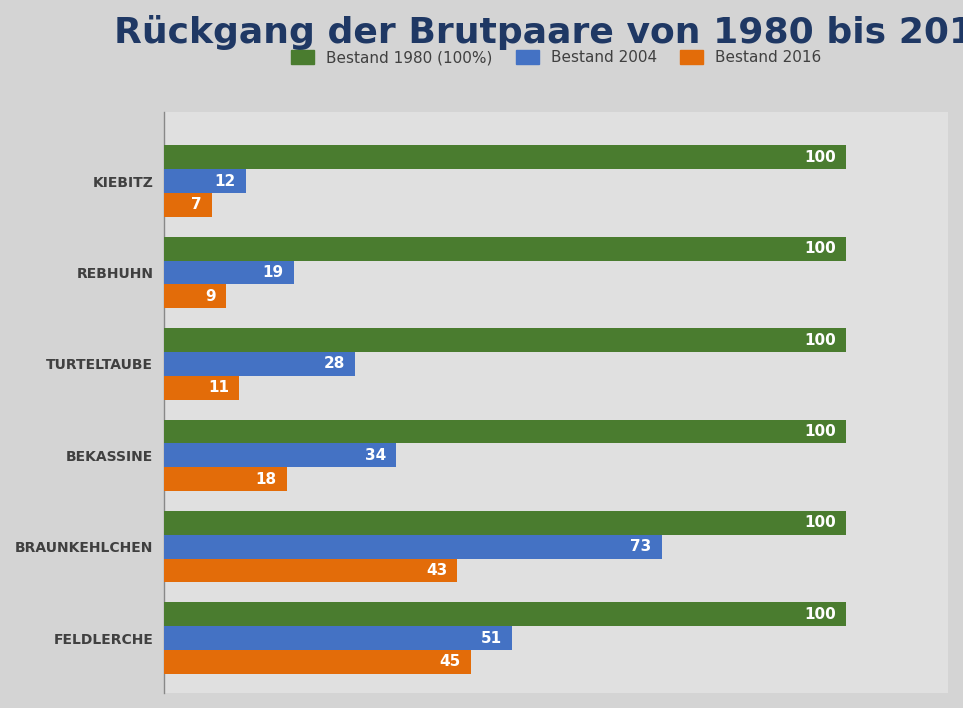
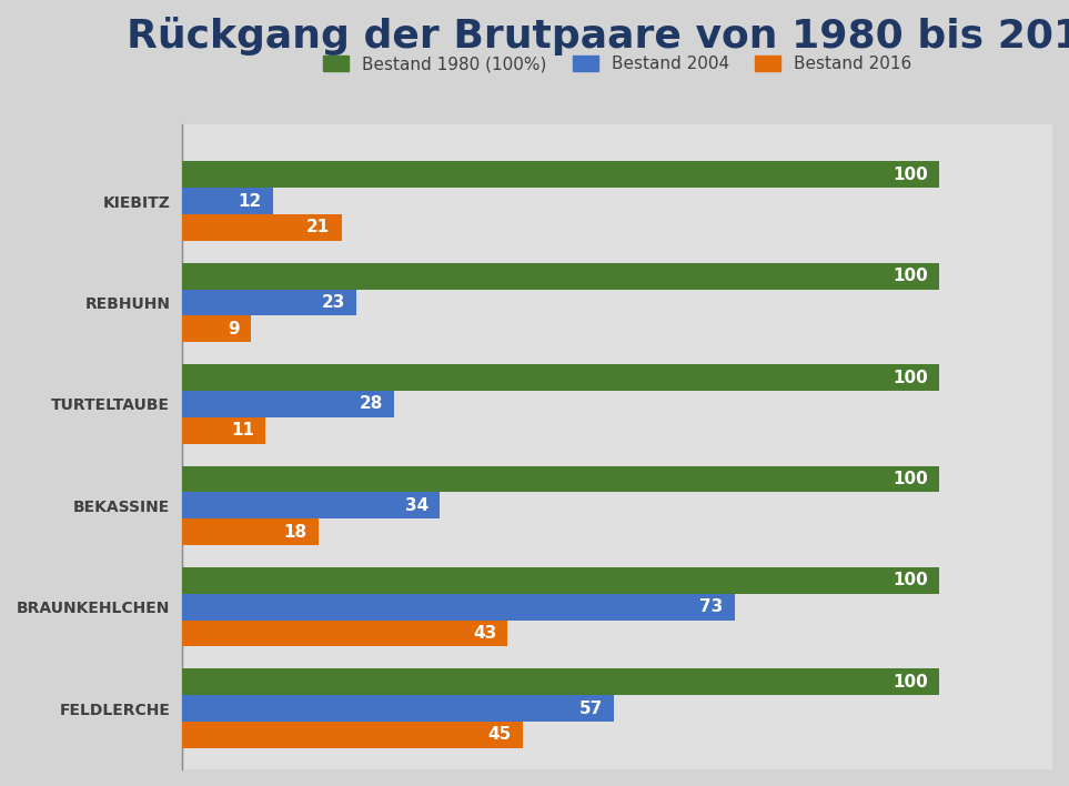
Bestand 2016/KIEBITZ: 7 -> 21
Bestand 2004/REBHUHN: 19 -> 23
Bestand 2004/FELDLERCHE: 51 -> 57
